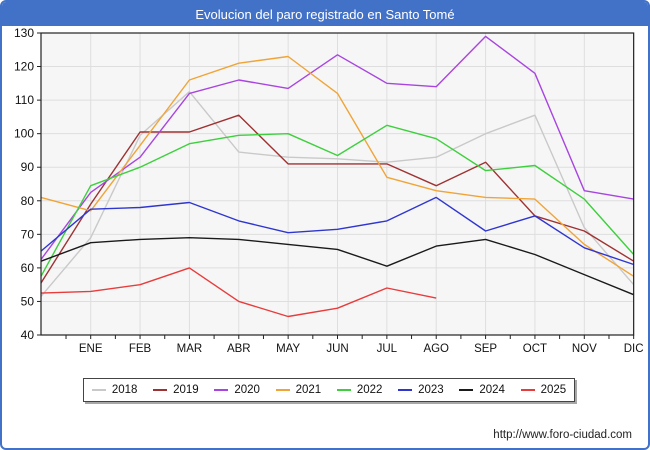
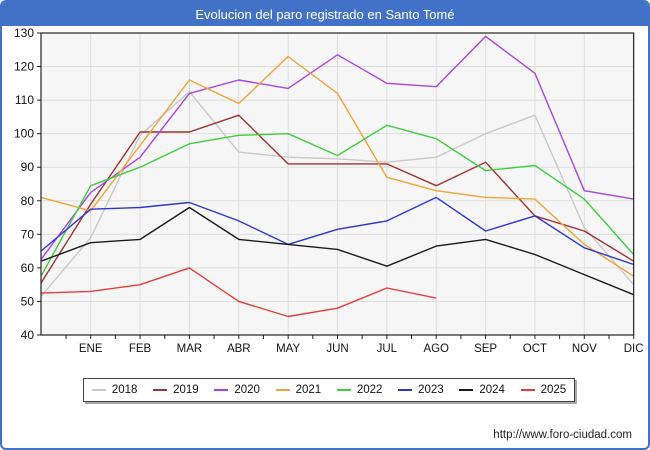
2024/MAR: 69 -> 78
2021/ABR: 121 -> 109
2023/MAY: 70 -> 67
